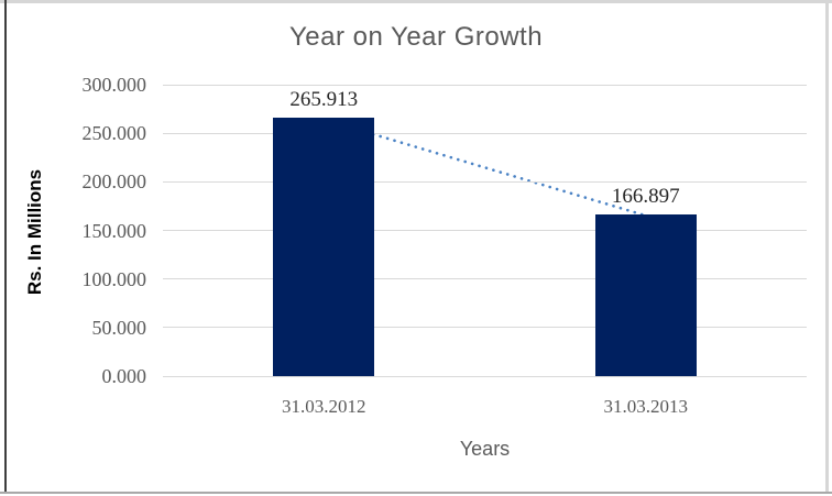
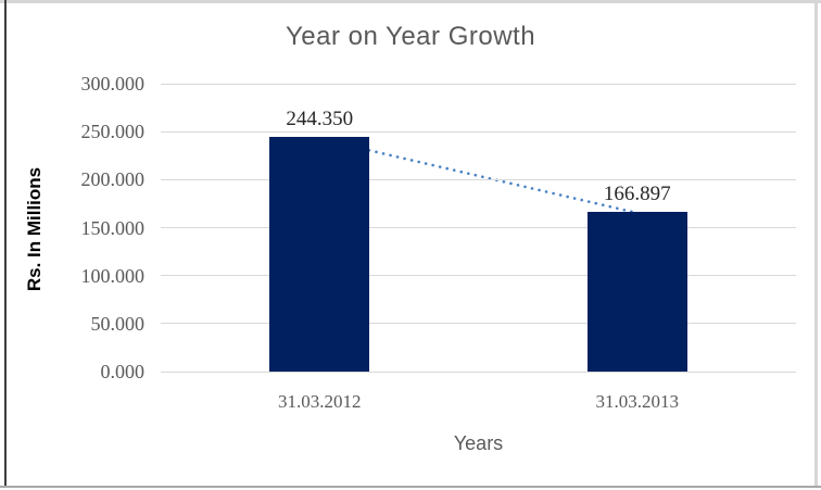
31.03.2012: 265.913 -> 244.350
